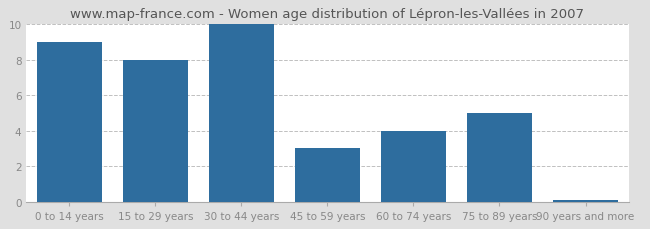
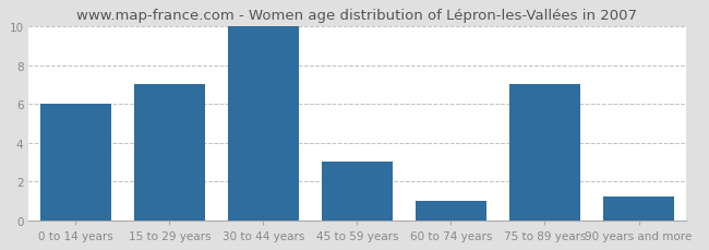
0 to 14 years: 9.0 -> 6.0
15 to 29 years: 8.0 -> 7.0
60 to 74 years: 4.0 -> 1.0
75 to 89 years: 5.0 -> 7.0
90 years and more: 0.1 -> 1.2
